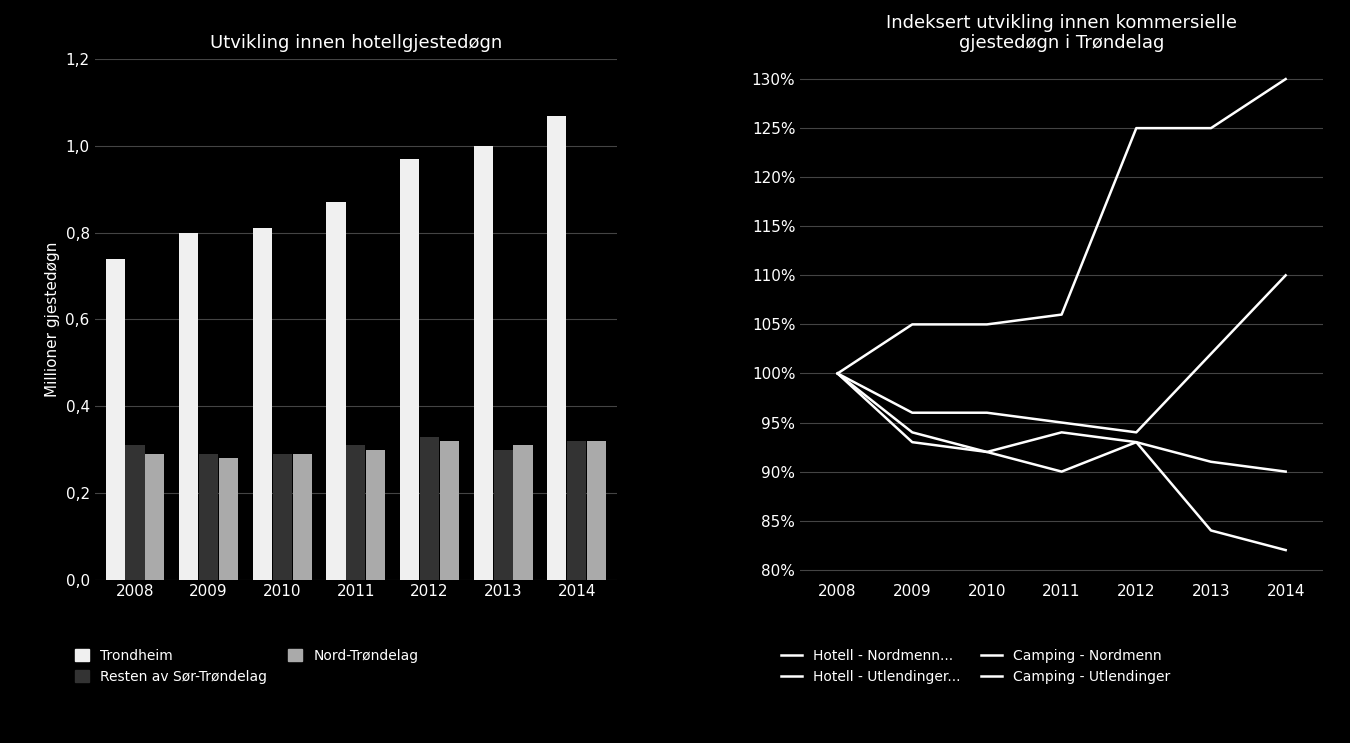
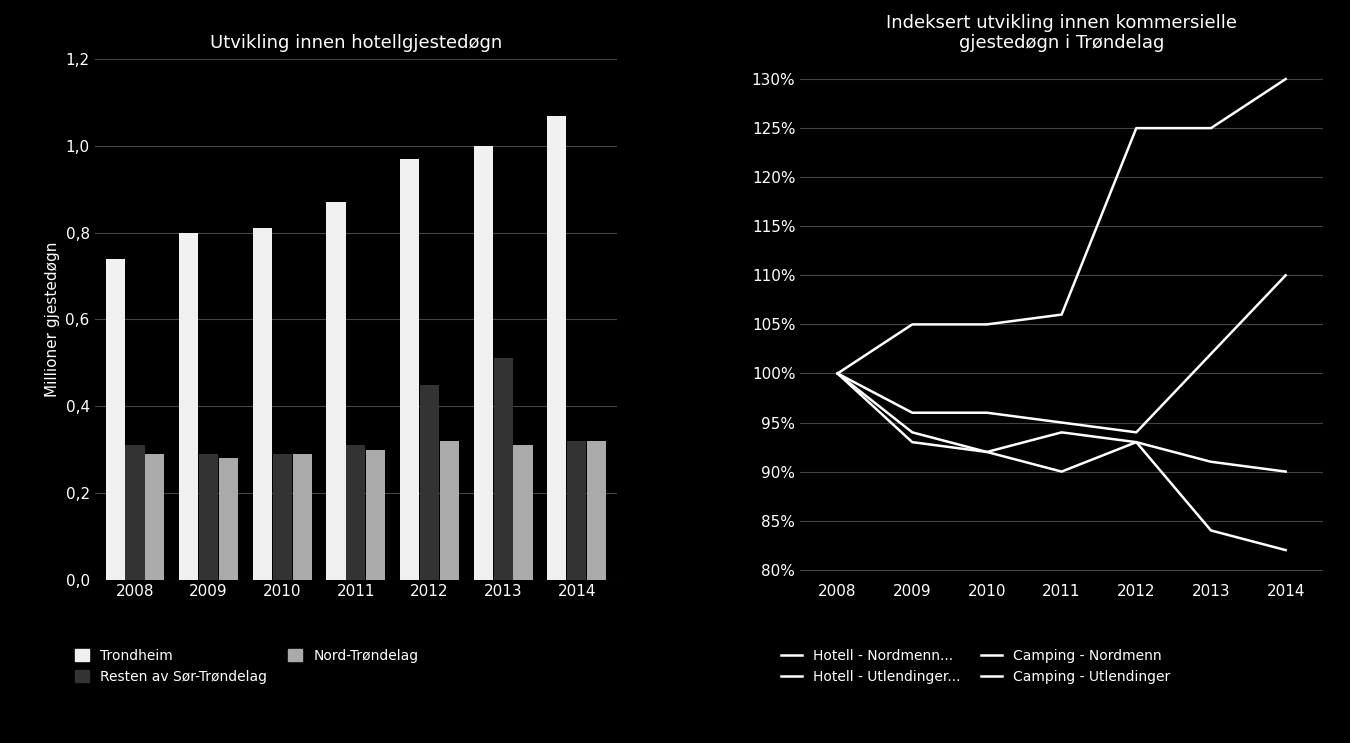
Utvikling innen hotellgjestedøgn/Resten av Sør-Trøndelag/2012: 0,33 -> 0,45
Utvikling innen hotellgjestedøgn/Resten av Sør-Trøndelag/2013: 0,30 -> 0,51
